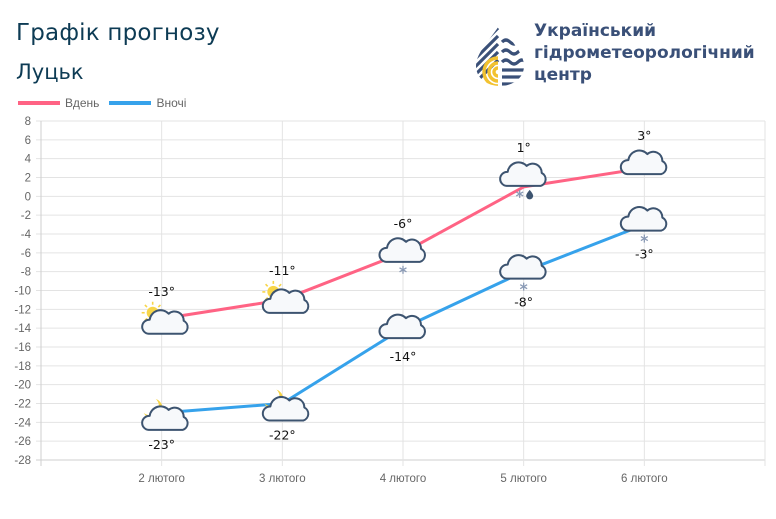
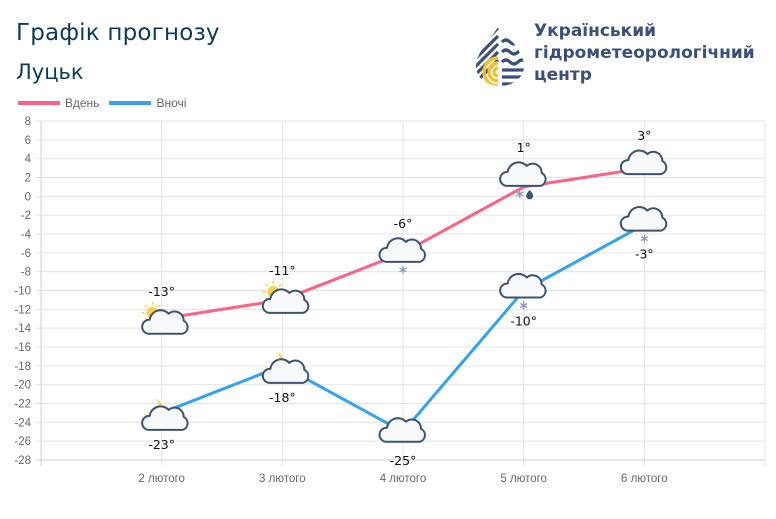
Вночі/3 лютого: -22° -> -18°
Вночі/4 лютого: -14° -> -25°
Вночі/5 лютого: -8° -> -10°
